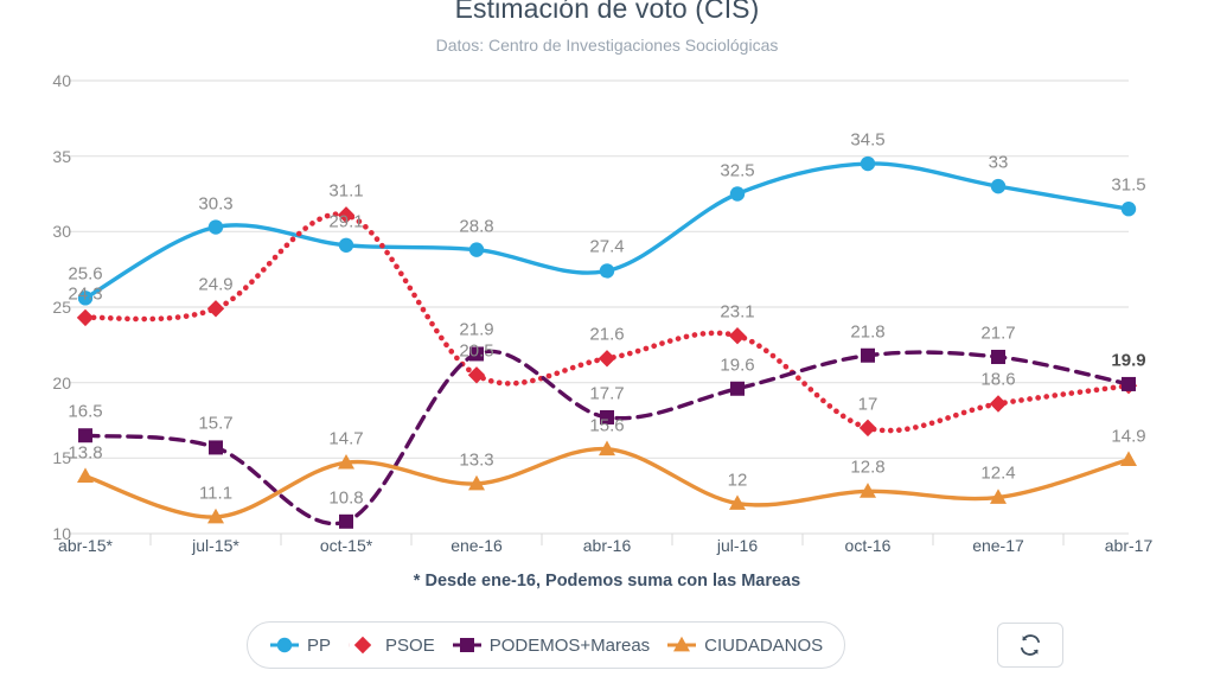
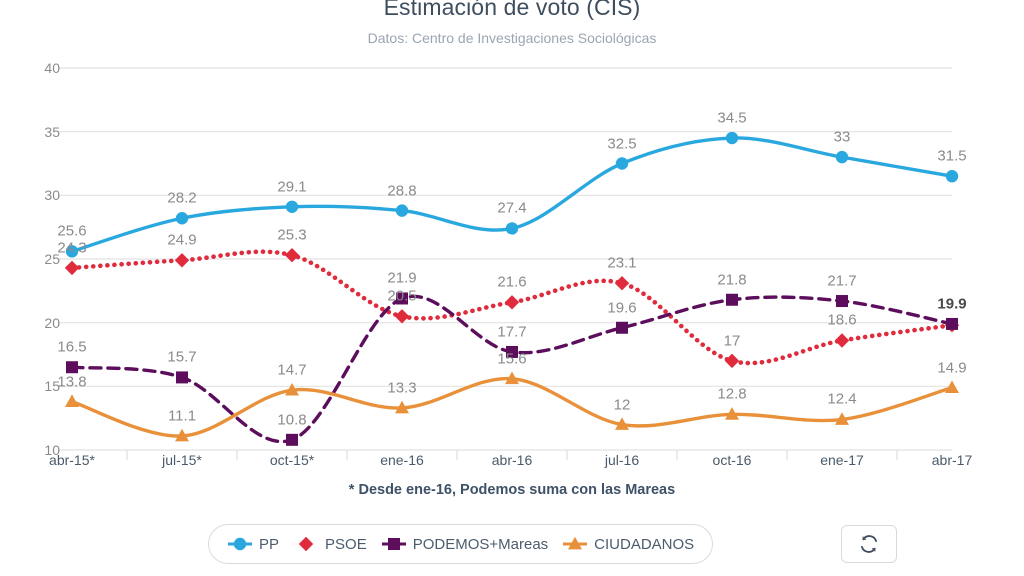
PP/jul-15*: 30.3 -> 28.2
PSOE/oct-15*: 31.1 -> 25.3
